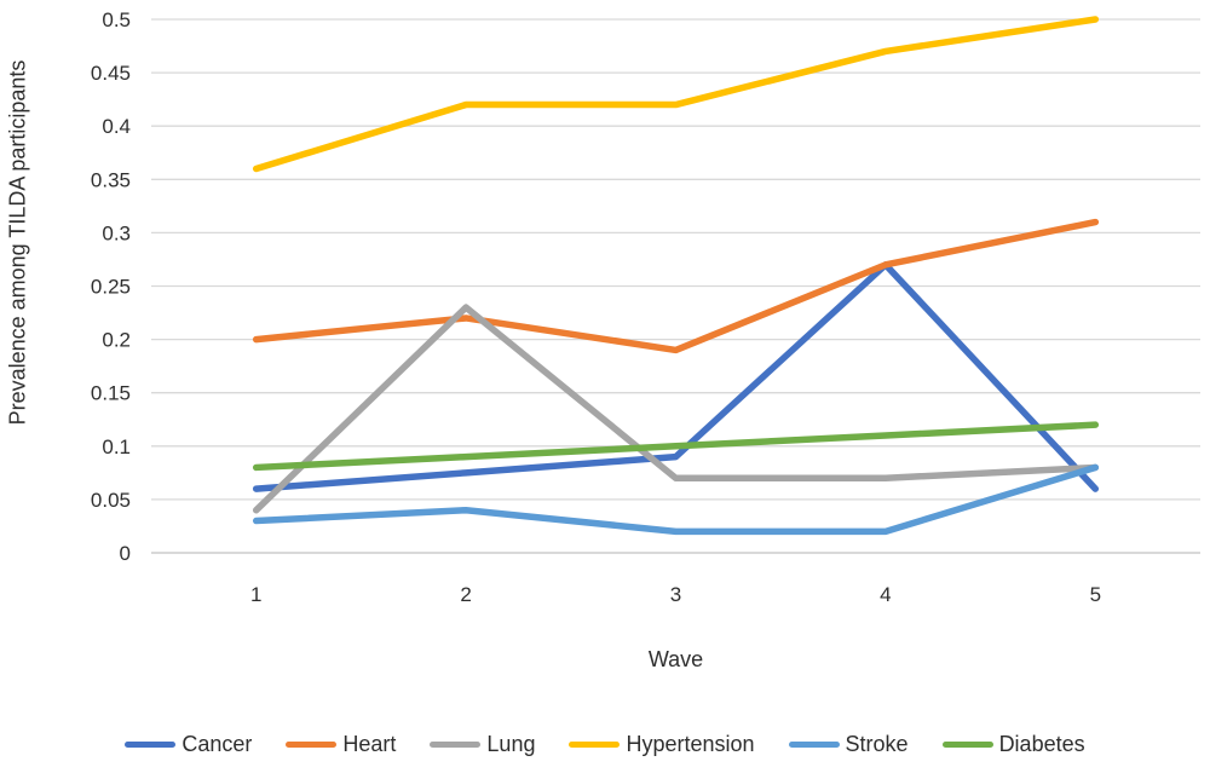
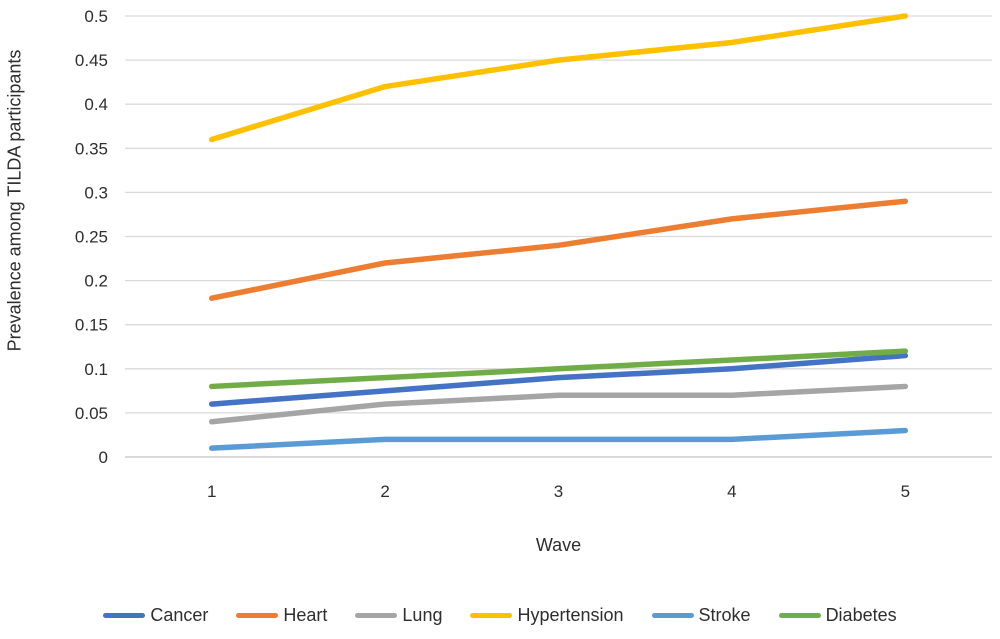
Heart/1: 0.20 -> 0.18
Stroke/1: 0.03 -> 0.01
Lung/2: 0.23 -> 0.06
Stroke/2: 0.04 -> 0.02
Heart/3: 0.19 -> 0.24
Hypertension/3: 0.42 -> 0.45
Cancer/4: 0.27 -> 0.10
Cancer/5: 0.06 -> 0.12
Heart/5: 0.31 -> 0.29
Stroke/5: 0.08 -> 0.03
